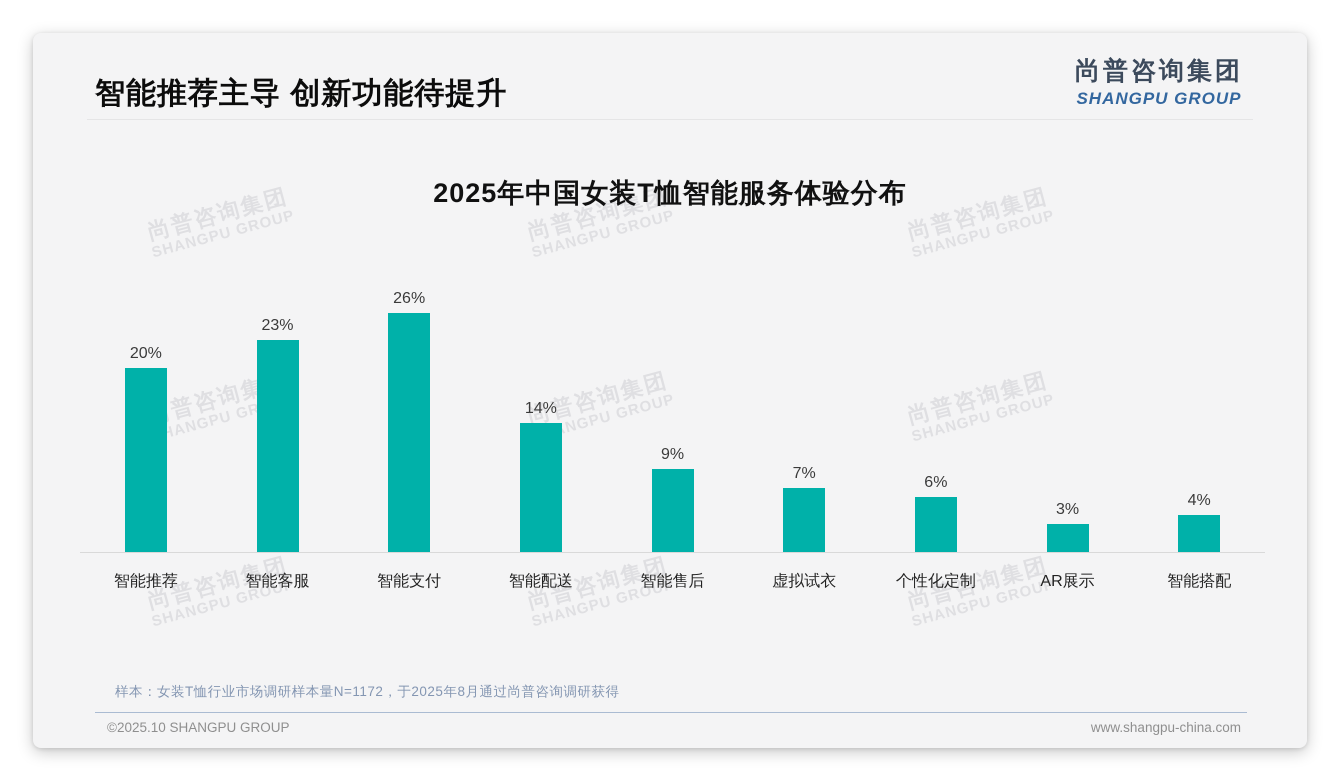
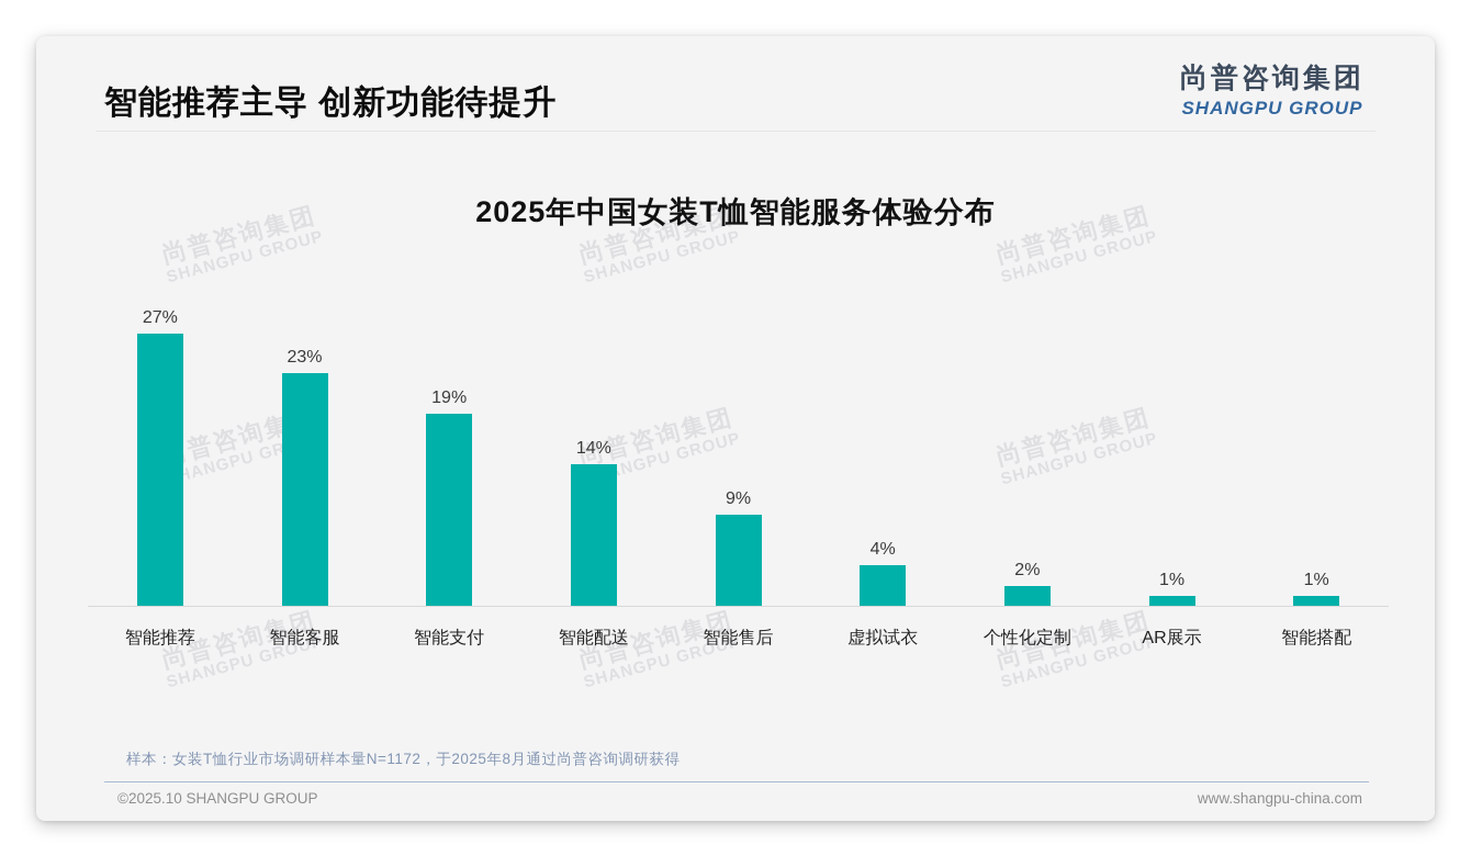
智能推荐: 20% -> 27%
智能支付: 26% -> 19%
虚拟试衣: 7% -> 4%
个性化定制: 6% -> 2%
AR展示: 3% -> 1%
智能搭配: 4% -> 1%
